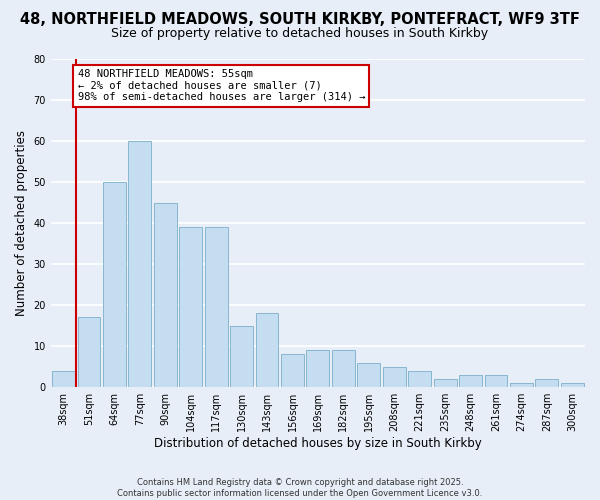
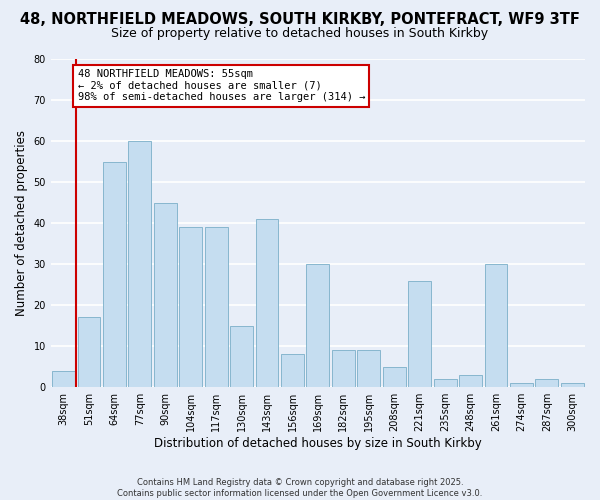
64sqm: 50 -> 55
143sqm: 18 -> 41
169sqm: 9 -> 30
195sqm: 6 -> 9
221sqm: 4 -> 26
261sqm: 3 -> 30
